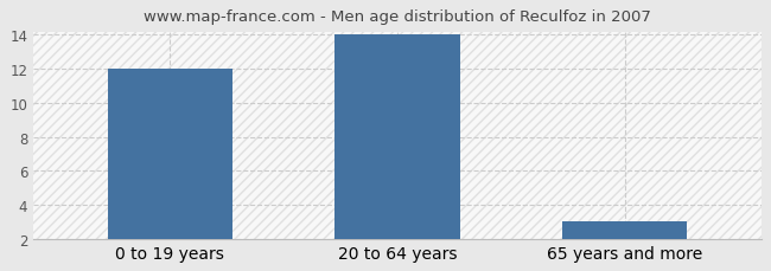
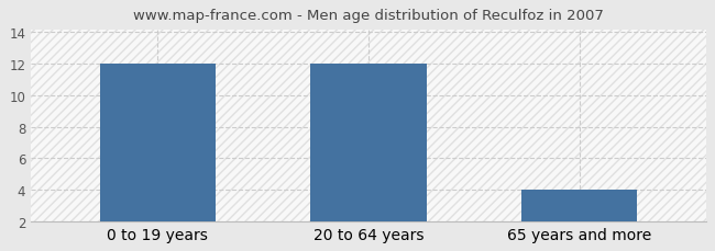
20 to 64 years: 14 -> 12
65 years and more: 3 -> 4
